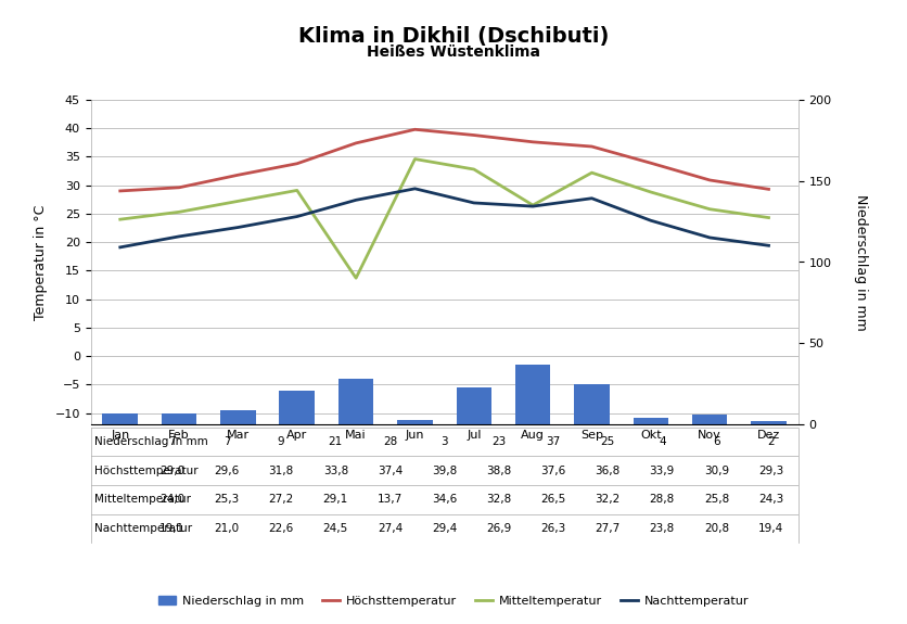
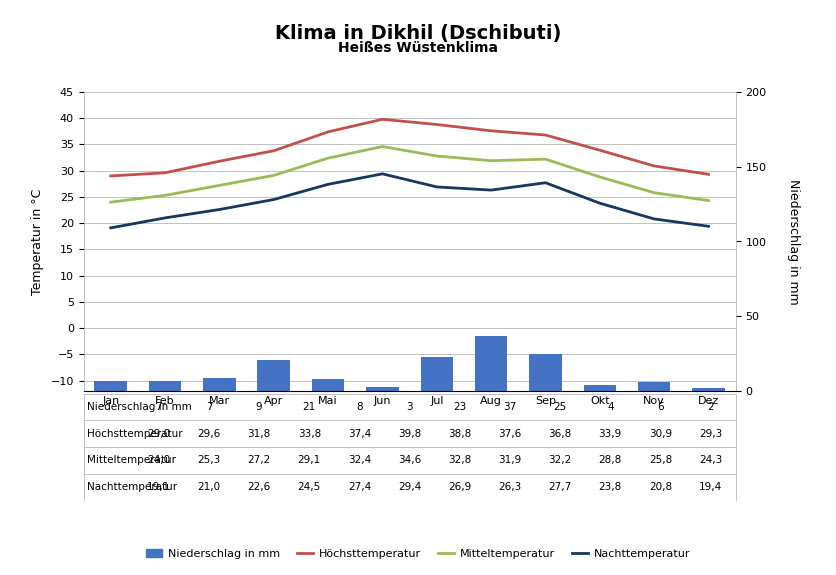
Niederschlag in mm/Mai: 28 -> 8
Mitteltemperatur/Mai: 13,7 -> 32,4
Mitteltemperatur/Aug: 26,5 -> 31,9
